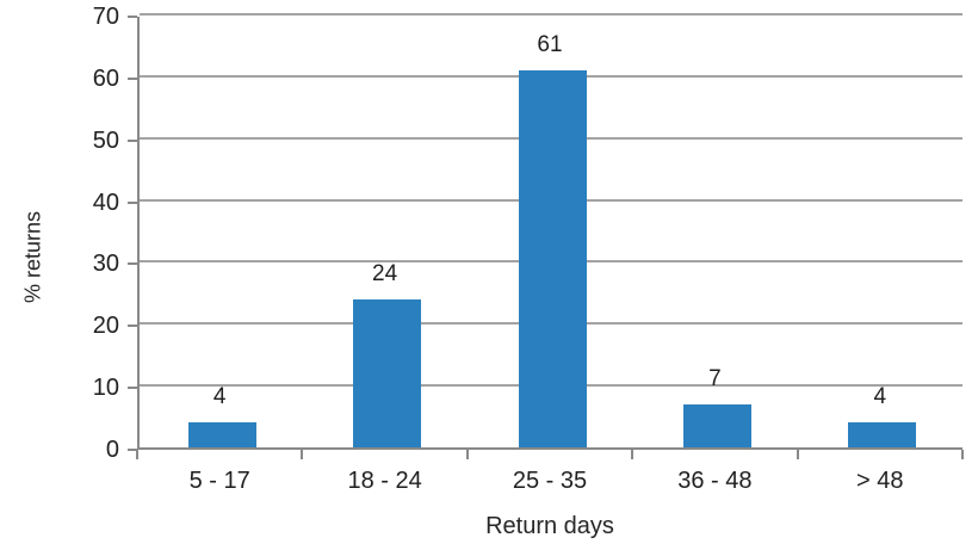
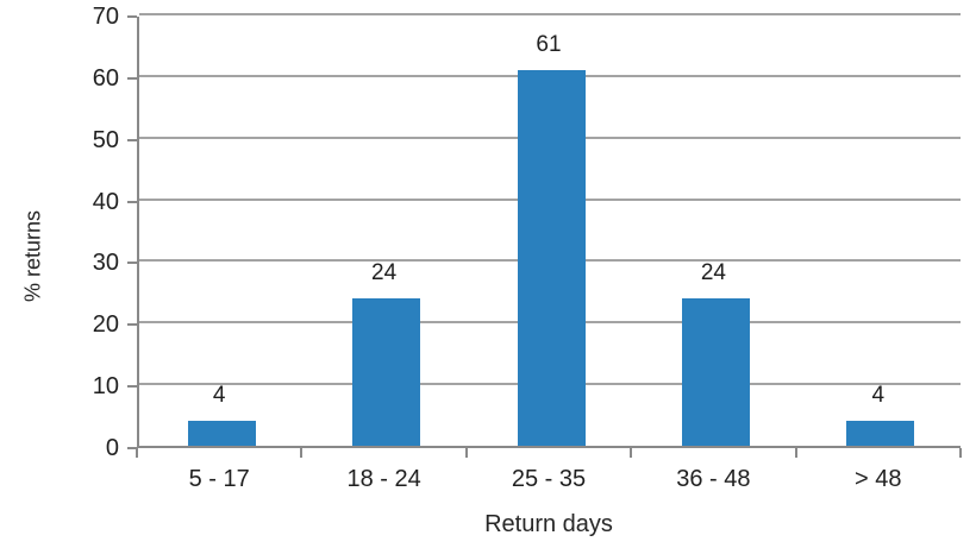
36 - 48: 7 -> 24
